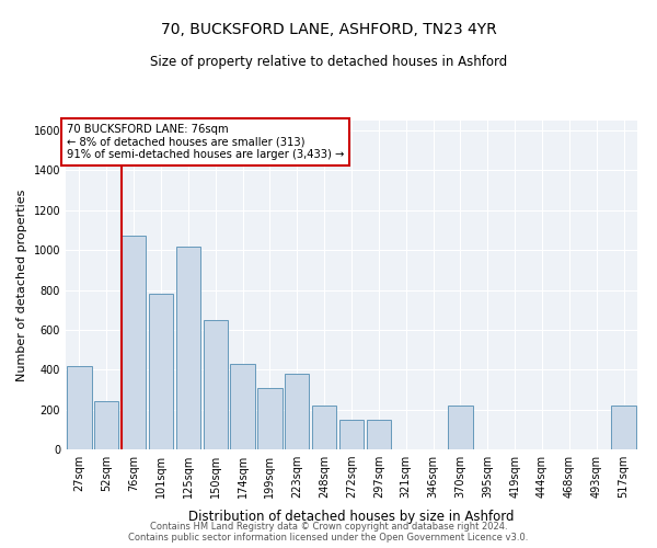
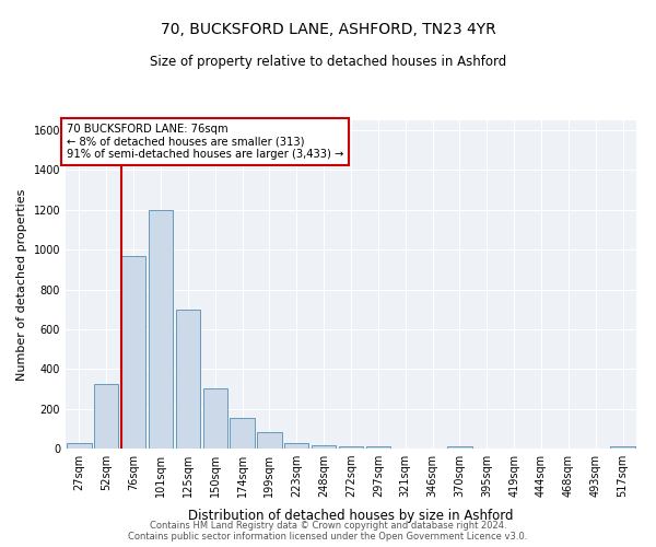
27sqm: 420 -> 20
52sqm: 240 -> 320
76sqm: 1070 -> 970
101sqm: 780 -> 1200
125sqm: 1020 -> 700
150sqm: 650 -> 300
174sqm: 430 -> 160
199sqm: 310 -> 80
223sqm: 380 -> 20
248sqm: 220 -> 20
272sqm: 150 -> 10
297sqm: 150 -> 10
370sqm: 220 -> 10
517sqm: 220 -> 10
